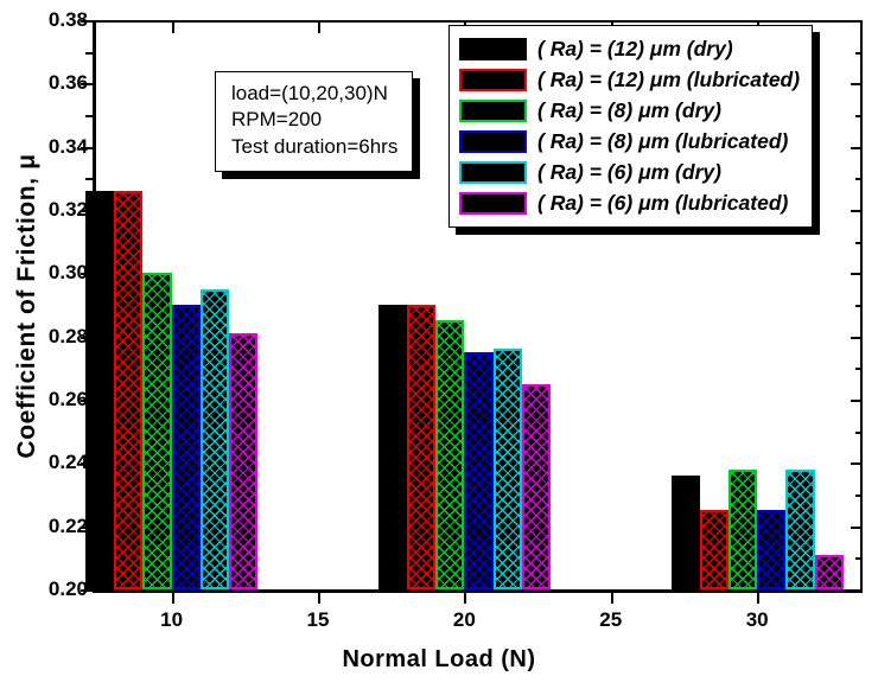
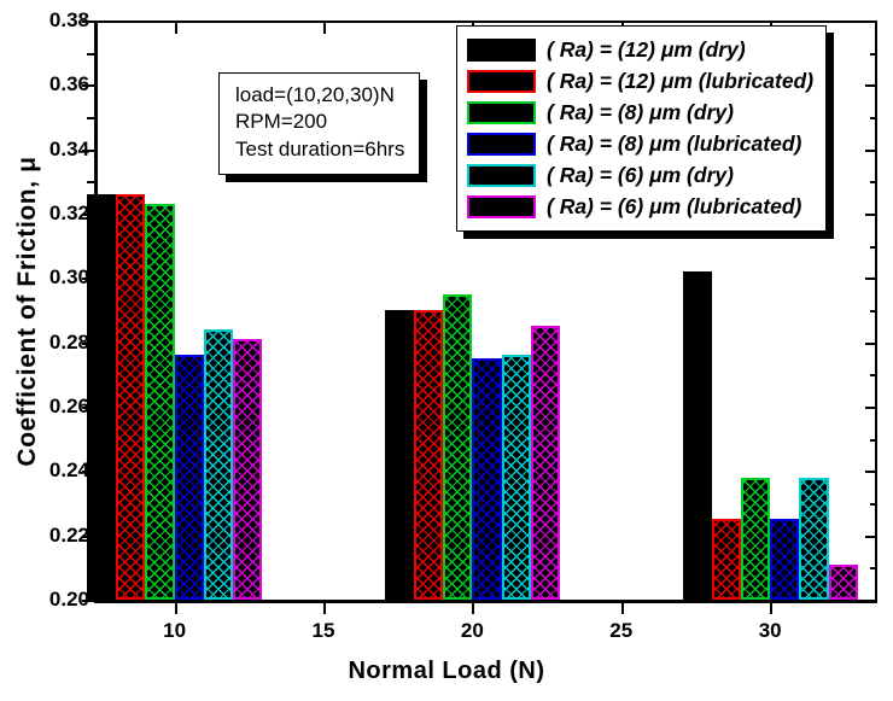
( Ra) = (8) μm (dry)/10: 0.300 -> 0.323
( Ra) = (8) μm (lubricated)/10: 0.290 -> 0.276
( Ra) = (6) μm (dry)/10: 0.295 -> 0.284
( Ra) = (8) μm (dry)/20: 0.285 -> 0.295
( Ra) = (6) μm (lubricated)/20: 0.265 -> 0.285
( Ra) = (12) μm (dry)/30: 0.236 -> 0.302
